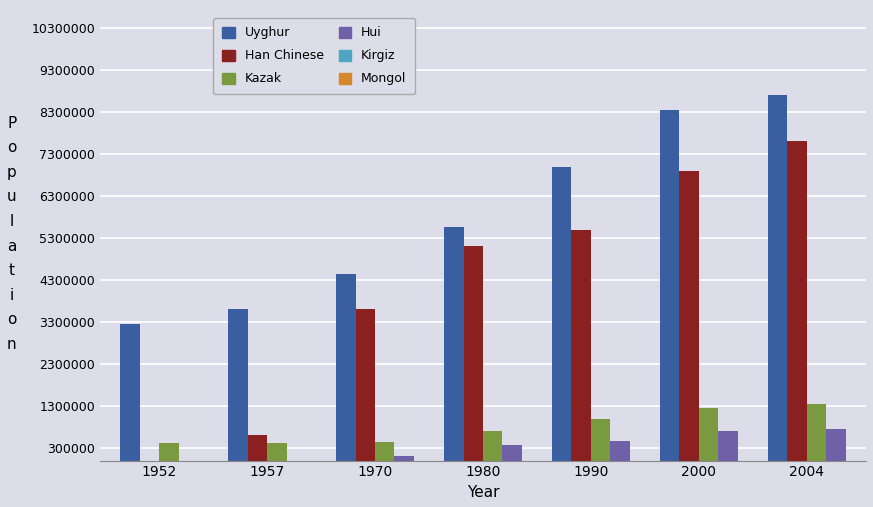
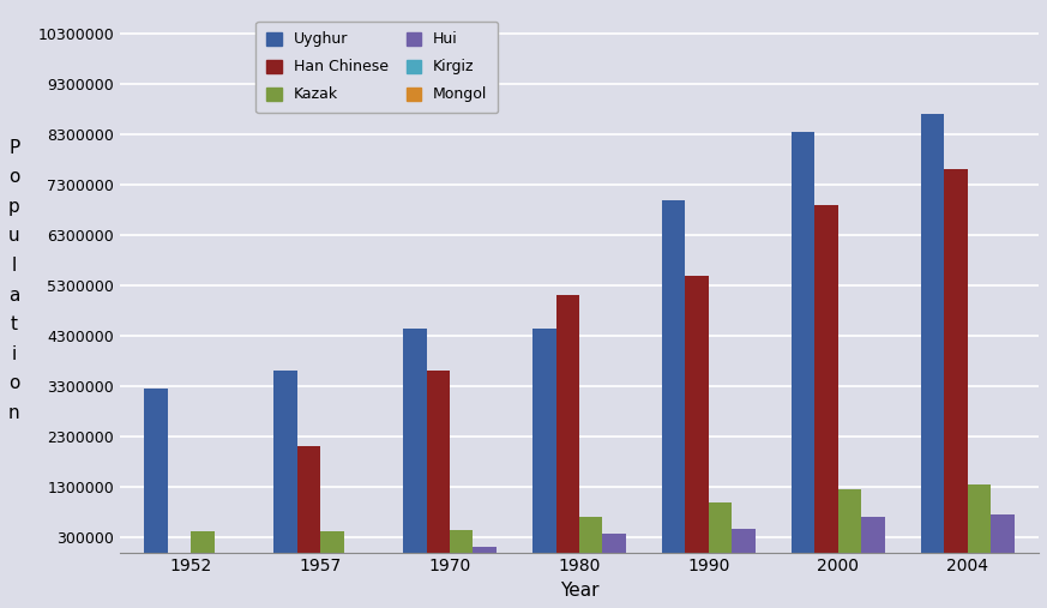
Han Chinese/1957: 600000 -> 2100000
Uyghur/1980: 5550000 -> 4450000
